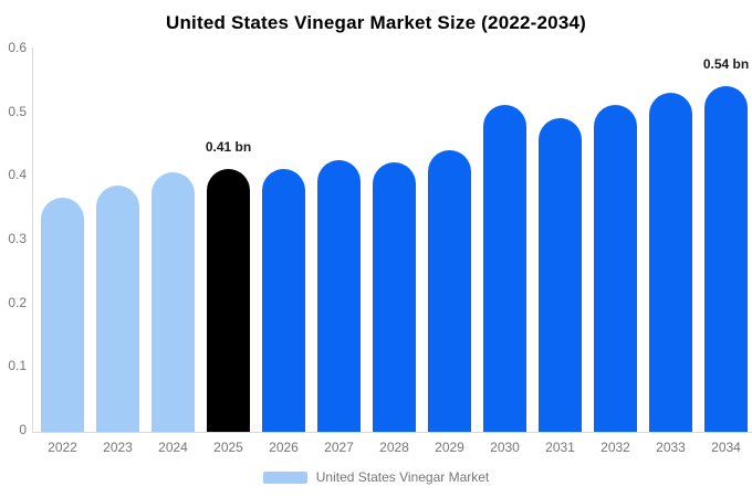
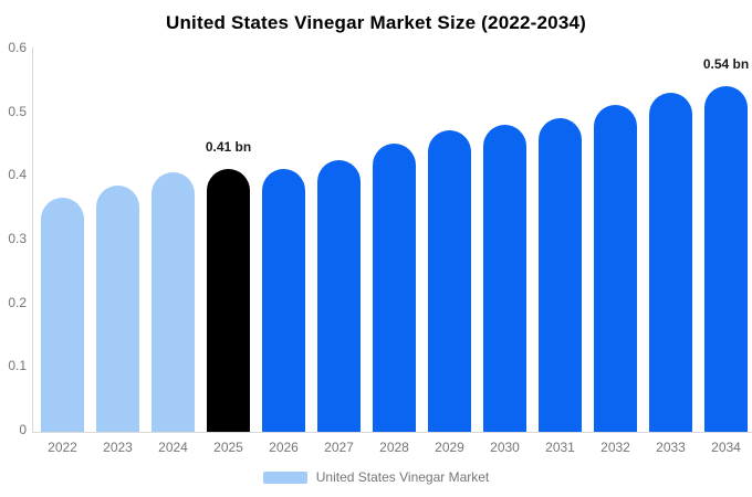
2028: 0.42 -> 0.45
2029: 0.44 -> 0.47
2030: 0.51 -> 0.48
